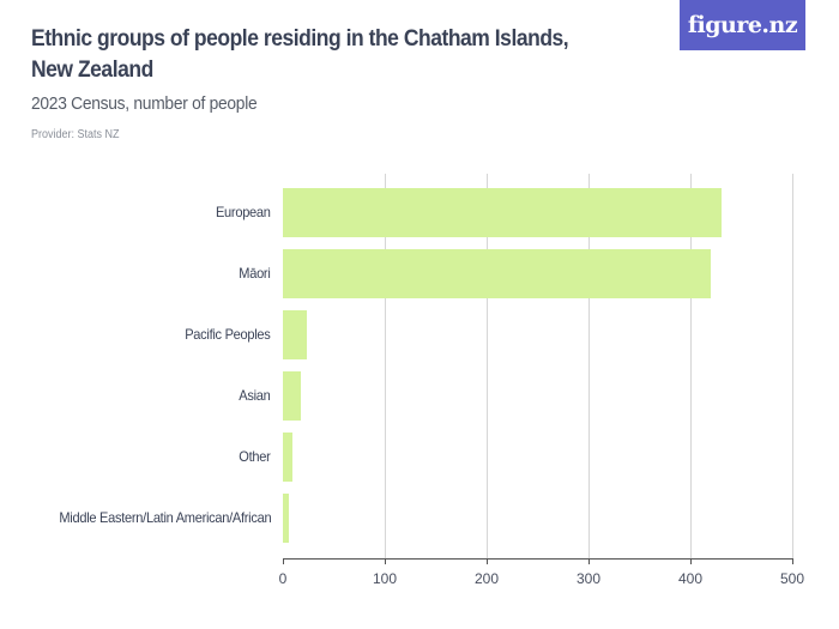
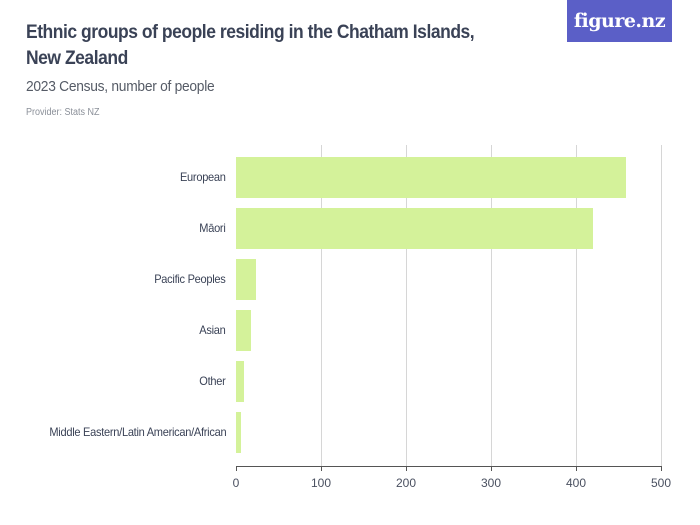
European: 430 -> 460
